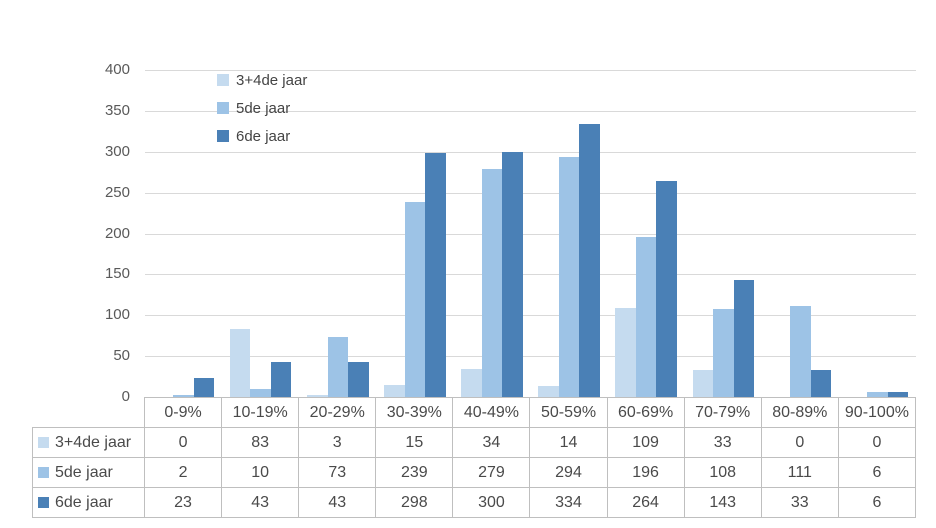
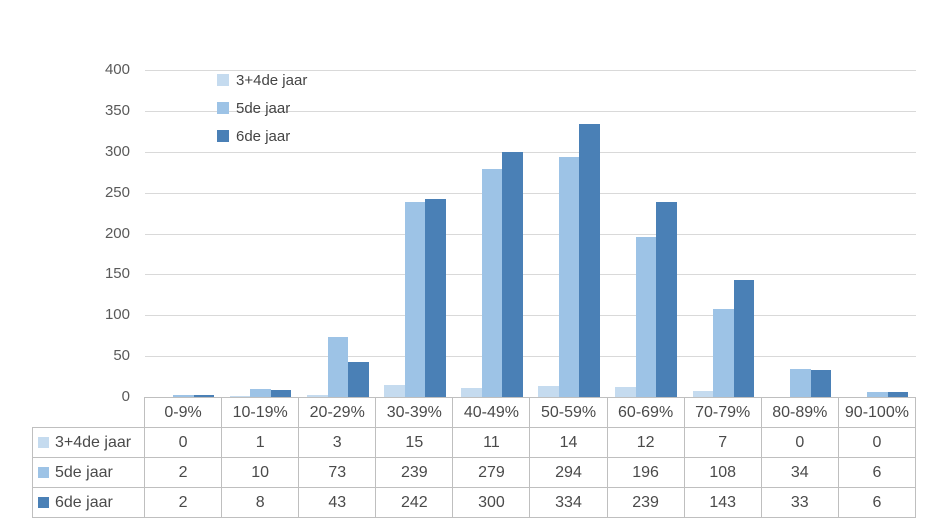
6de jaar/0-9%: 23 -> 2
3+4de jaar/10-19%: 83 -> 1
6de jaar/10-19%: 43 -> 8
6de jaar/30-39%: 298 -> 242
3+4de jaar/40-49%: 34 -> 11
3+4de jaar/60-69%: 109 -> 12
6de jaar/60-69%: 264 -> 239
3+4de jaar/70-79%: 33 -> 7
5de jaar/80-89%: 111 -> 34
